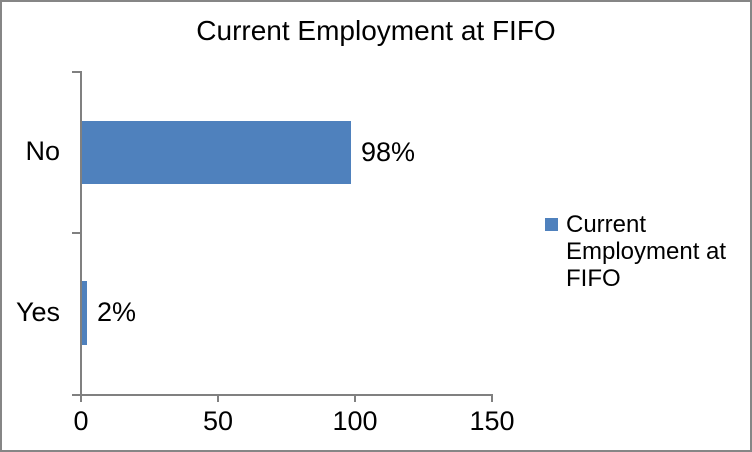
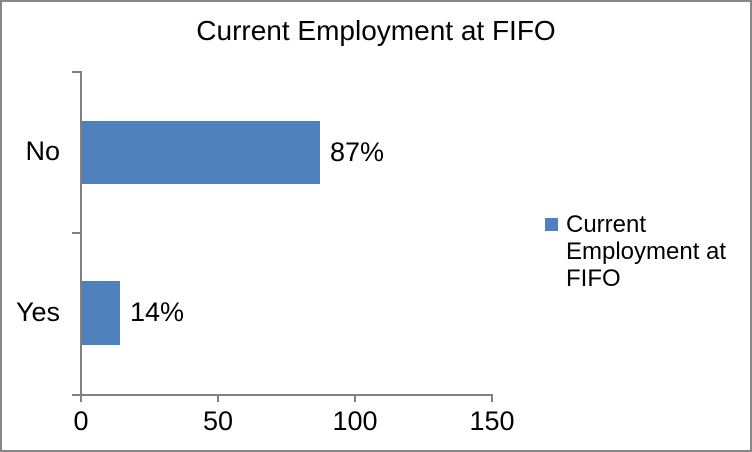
No: 98% -> 87%
Yes: 2% -> 14%
